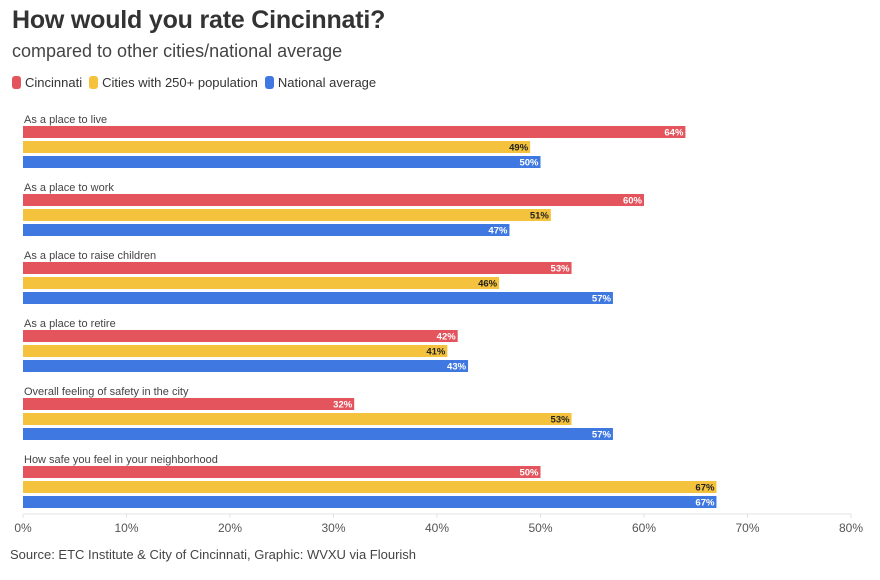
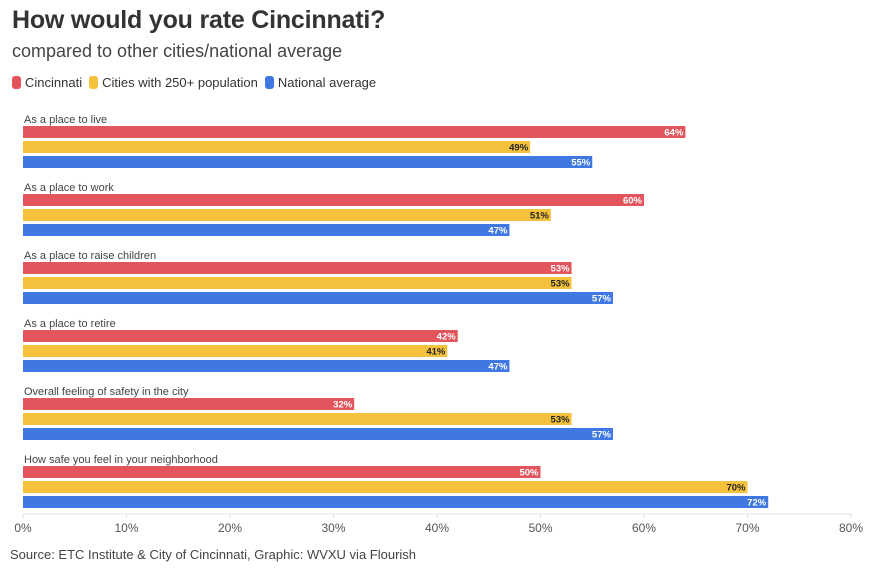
National average/As a place to live: 50% -> 55%
Cities with 250+ population/As a place to raise children: 46% -> 53%
National average/As a place to retire: 43% -> 47%
Cities with 250+ population/How safe you feel in your neighborhood: 67% -> 70%
National average/How safe you feel in your neighborhood: 67% -> 72%
